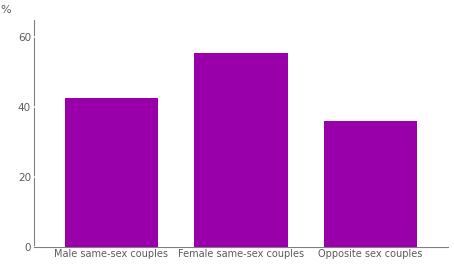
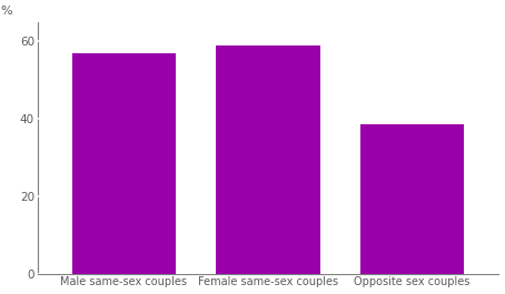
Male same-sex couples: 42.5 -> 57.0
Female same-sex couples: 55.5 -> 59.0
Opposite sex couples: 36.0 -> 38.5
